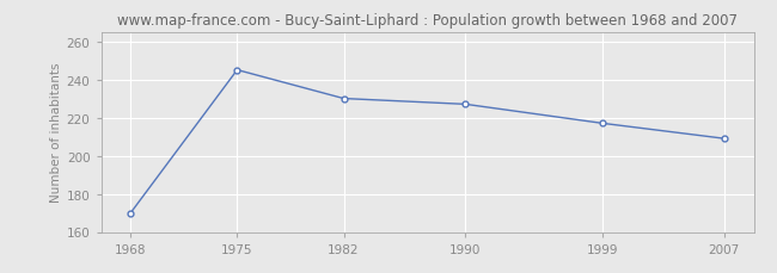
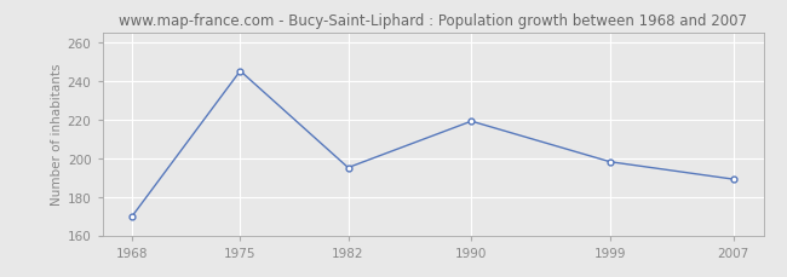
1982: 230 -> 195
1990: 227 -> 219
1999: 217 -> 198
2007: 209 -> 189
